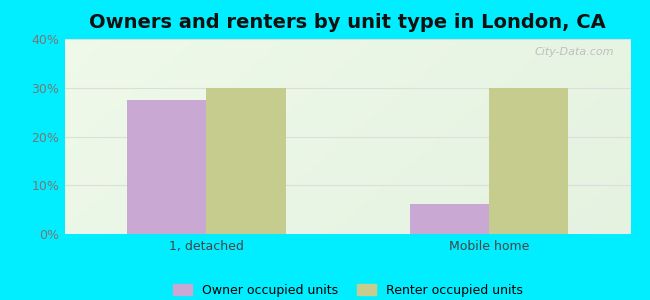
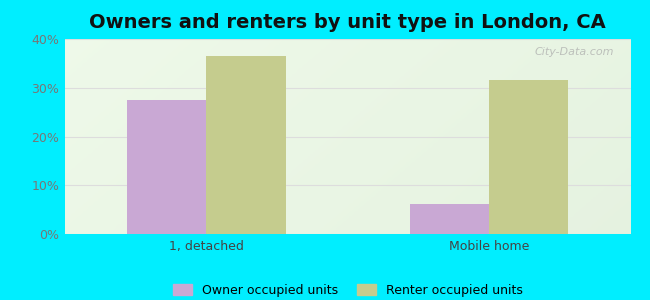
Renter occupied units/1, detached: 29.9% -> 36.5%
Renter occupied units/Mobile home: 29.9% -> 31.5%
